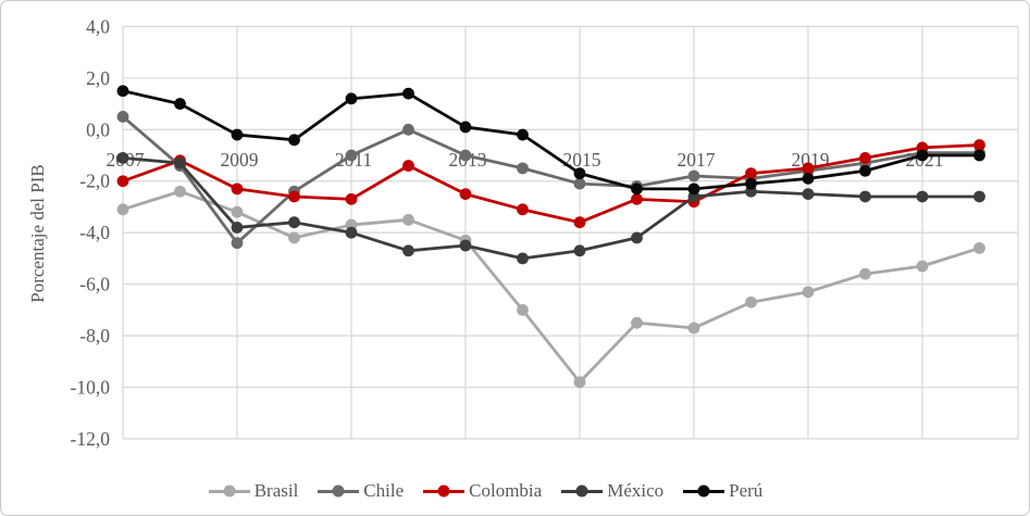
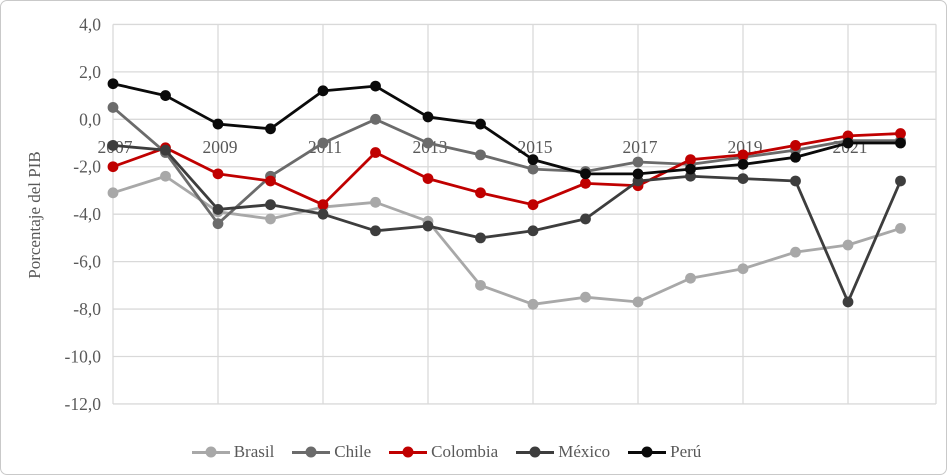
Brasil/2009: -3,2 -> -3,9
Colombia/2011: -2,7 -> -3,6
Brasil/2015: -9,8 -> -7,8
México/2021: -2,6 -> -7,7
